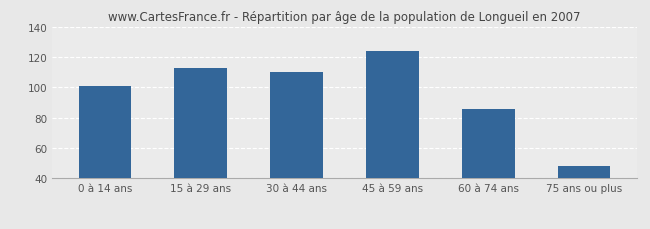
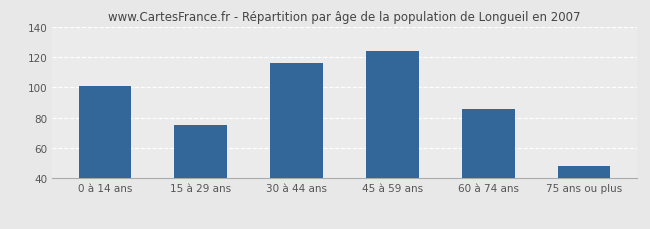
15 à 29 ans: 113 -> 75
30 à 44 ans: 110 -> 116
